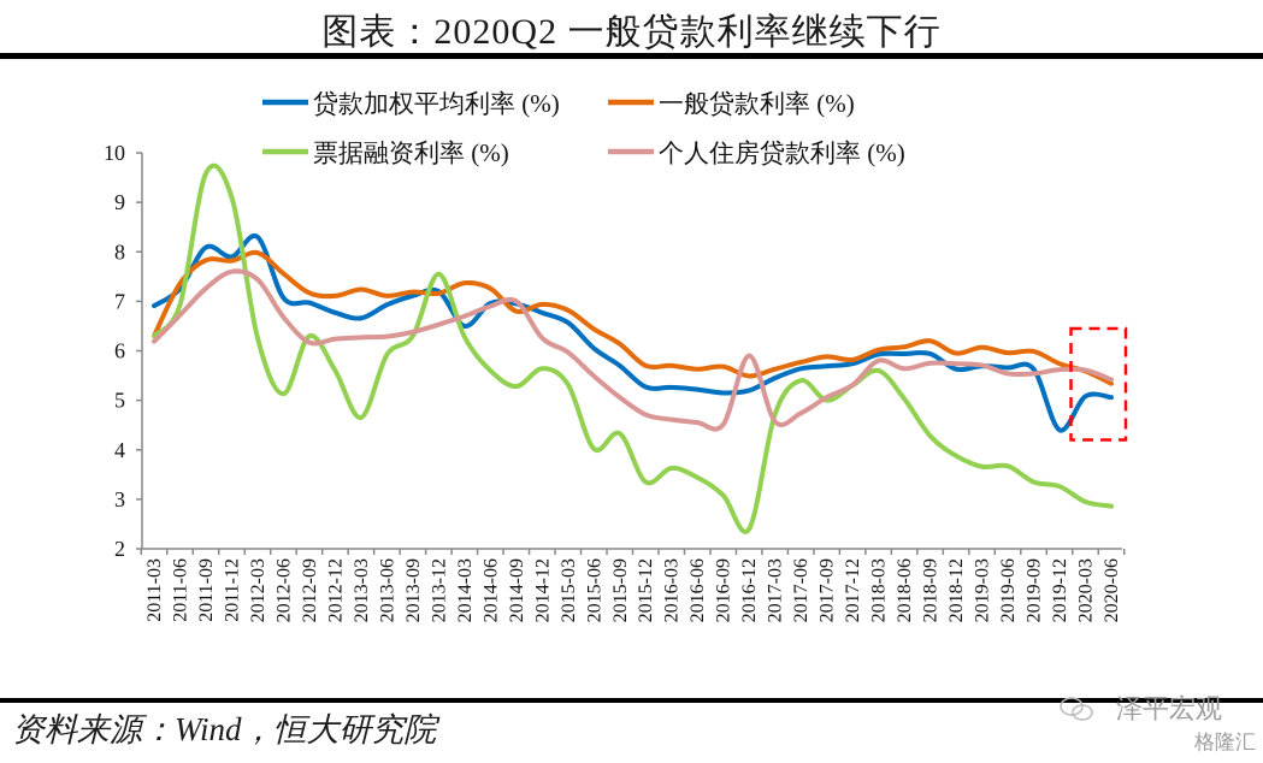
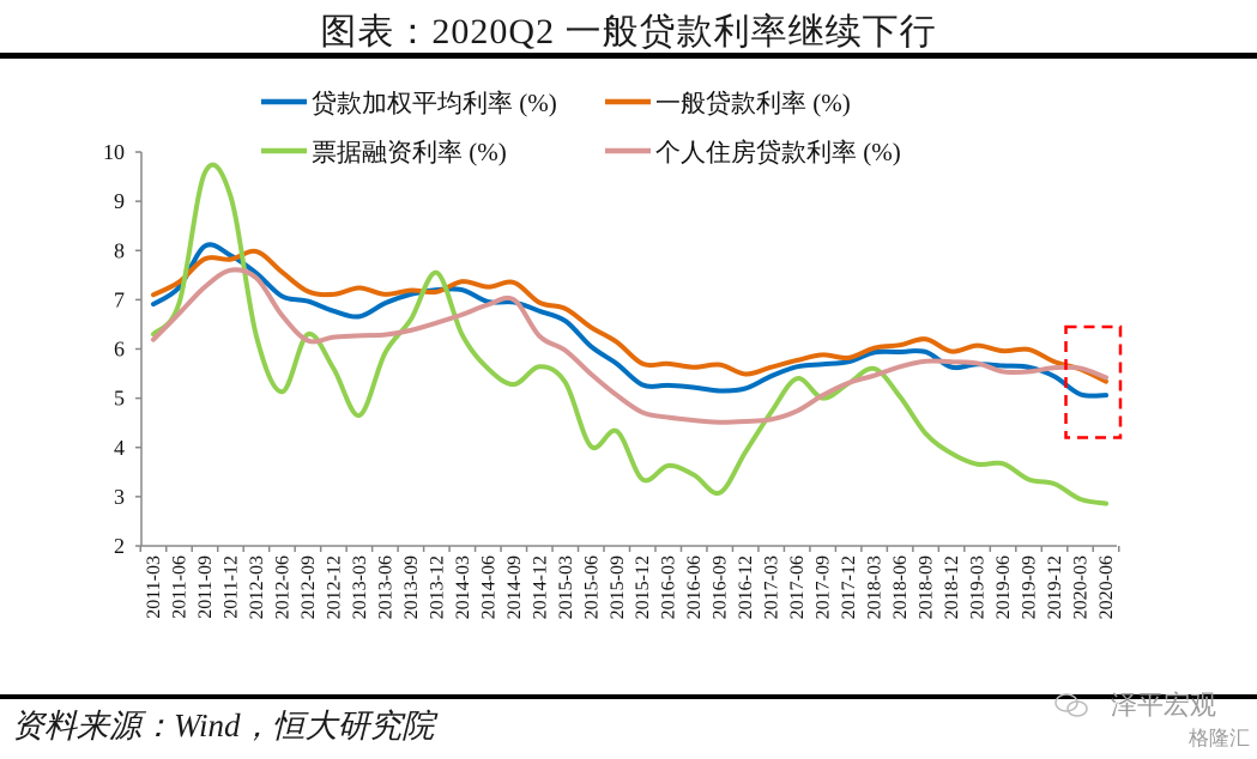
一般贷款利率 (%)/2011-03: 6.3 -> 7.1
贷款加权平均利率 (%)/2012-03: 8.3 -> 7.5
票据融资利率 (%)/2013-09: 6.3 -> 6.6
贷款加权平均利率 (%)/2014-03: 6.5 -> 7.2
一般贷款利率 (%)/2014-09: 6.8 -> 7.3
票据融资利率 (%)/2016-12: 2.4 -> 3.9
个人住房贷款利率 (%)/2016-12: 5.9 -> 4.5
个人住房贷款利率 (%)/2018-03: 5.8 -> 5.5
贷款加权平均利率 (%)/2019-12: 4.4 -> 5.4
